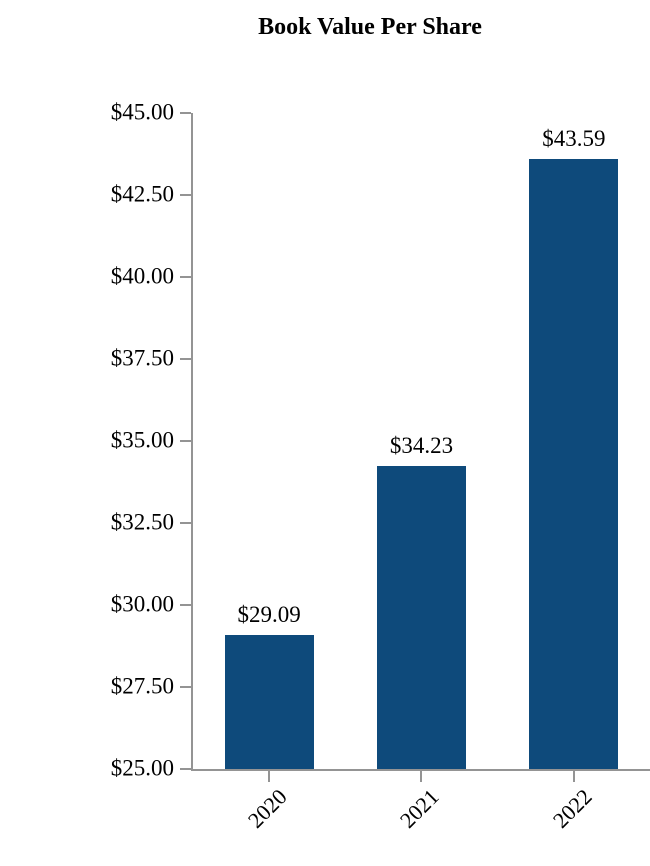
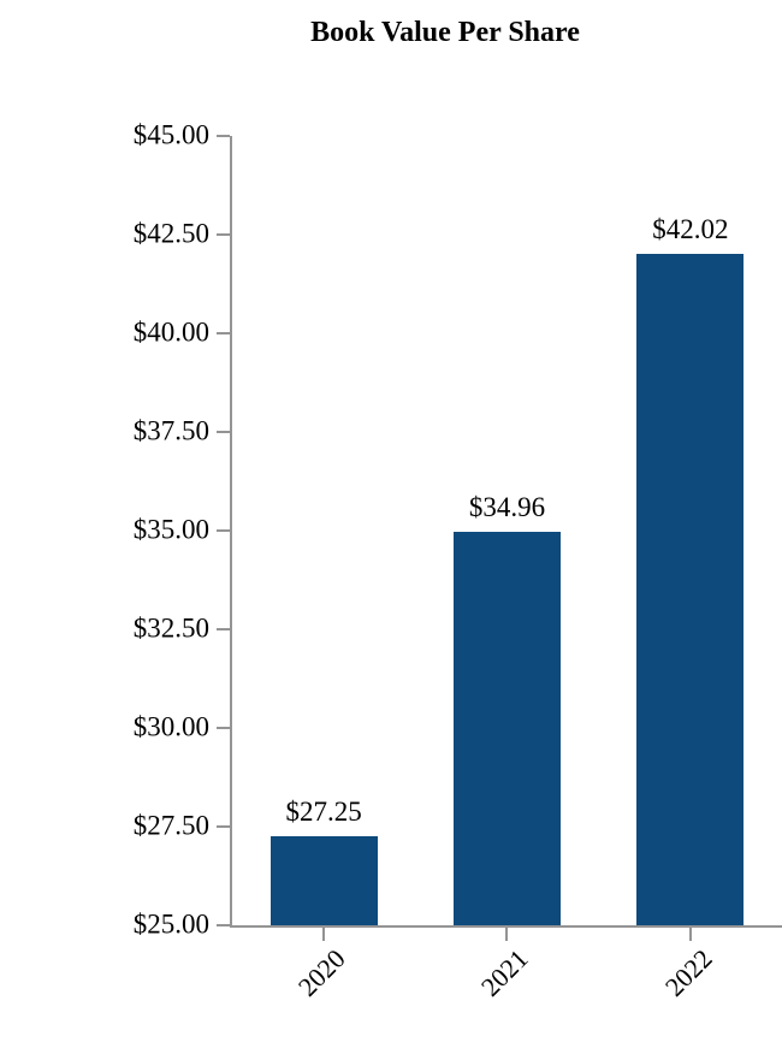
2020: $29.09 -> $27.25
2021: $34.23 -> $34.96
2022: $43.59 -> $42.02
